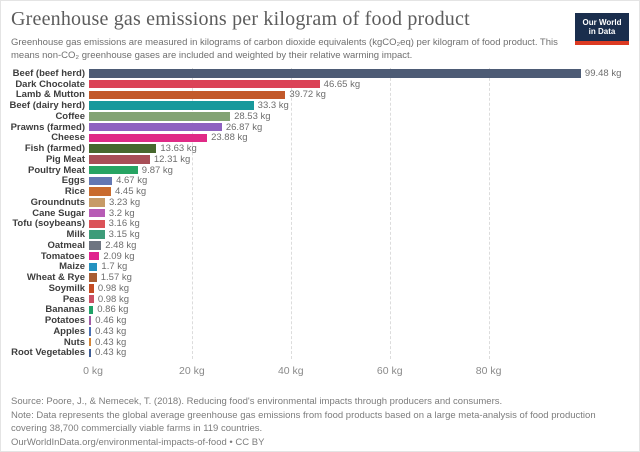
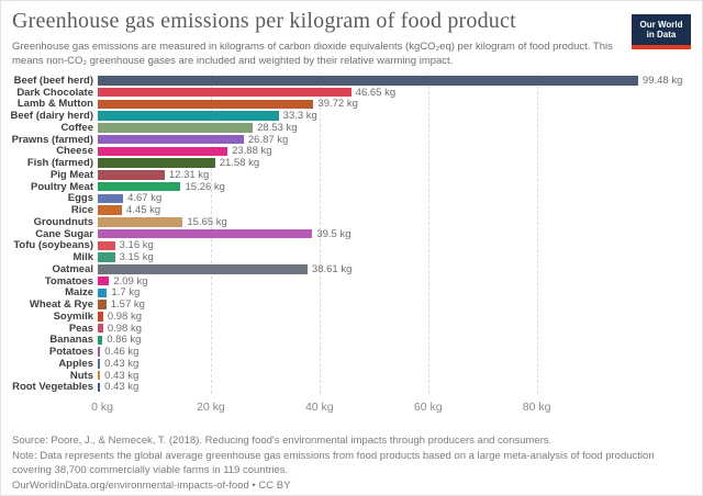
Fish (farmed): 13.63 -> 21.58
Poultry Meat: 9.87 -> 15.26
Groundnuts: 3.23 -> 15.65
Cane Sugar: 3.2 -> 39.5
Oatmeal: 2.48 -> 38.61
